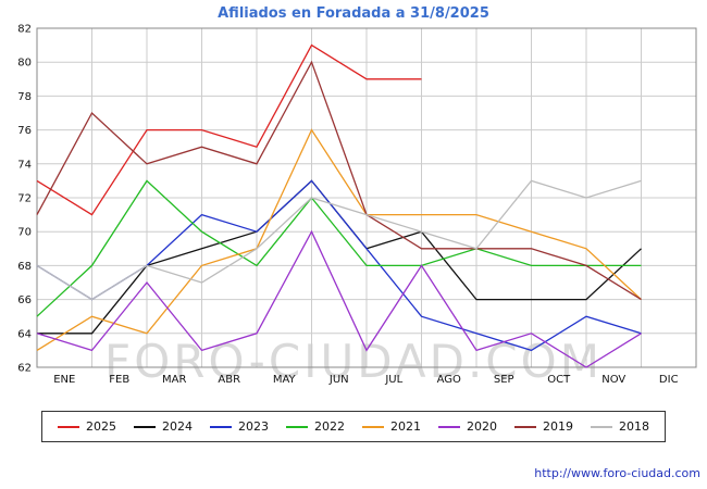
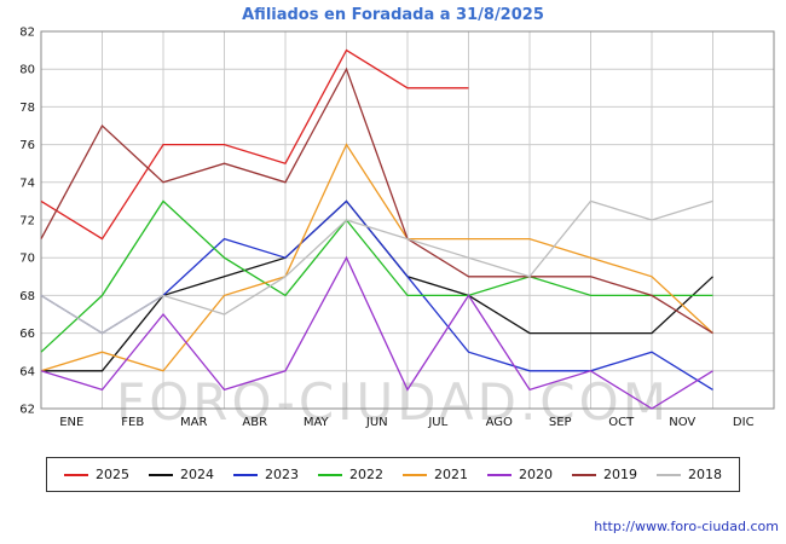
2021/ENE: 63 -> 64
2024/AGO: 70 -> 68
2023/OCT: 63 -> 64
2023/DIC: 64 -> 63
